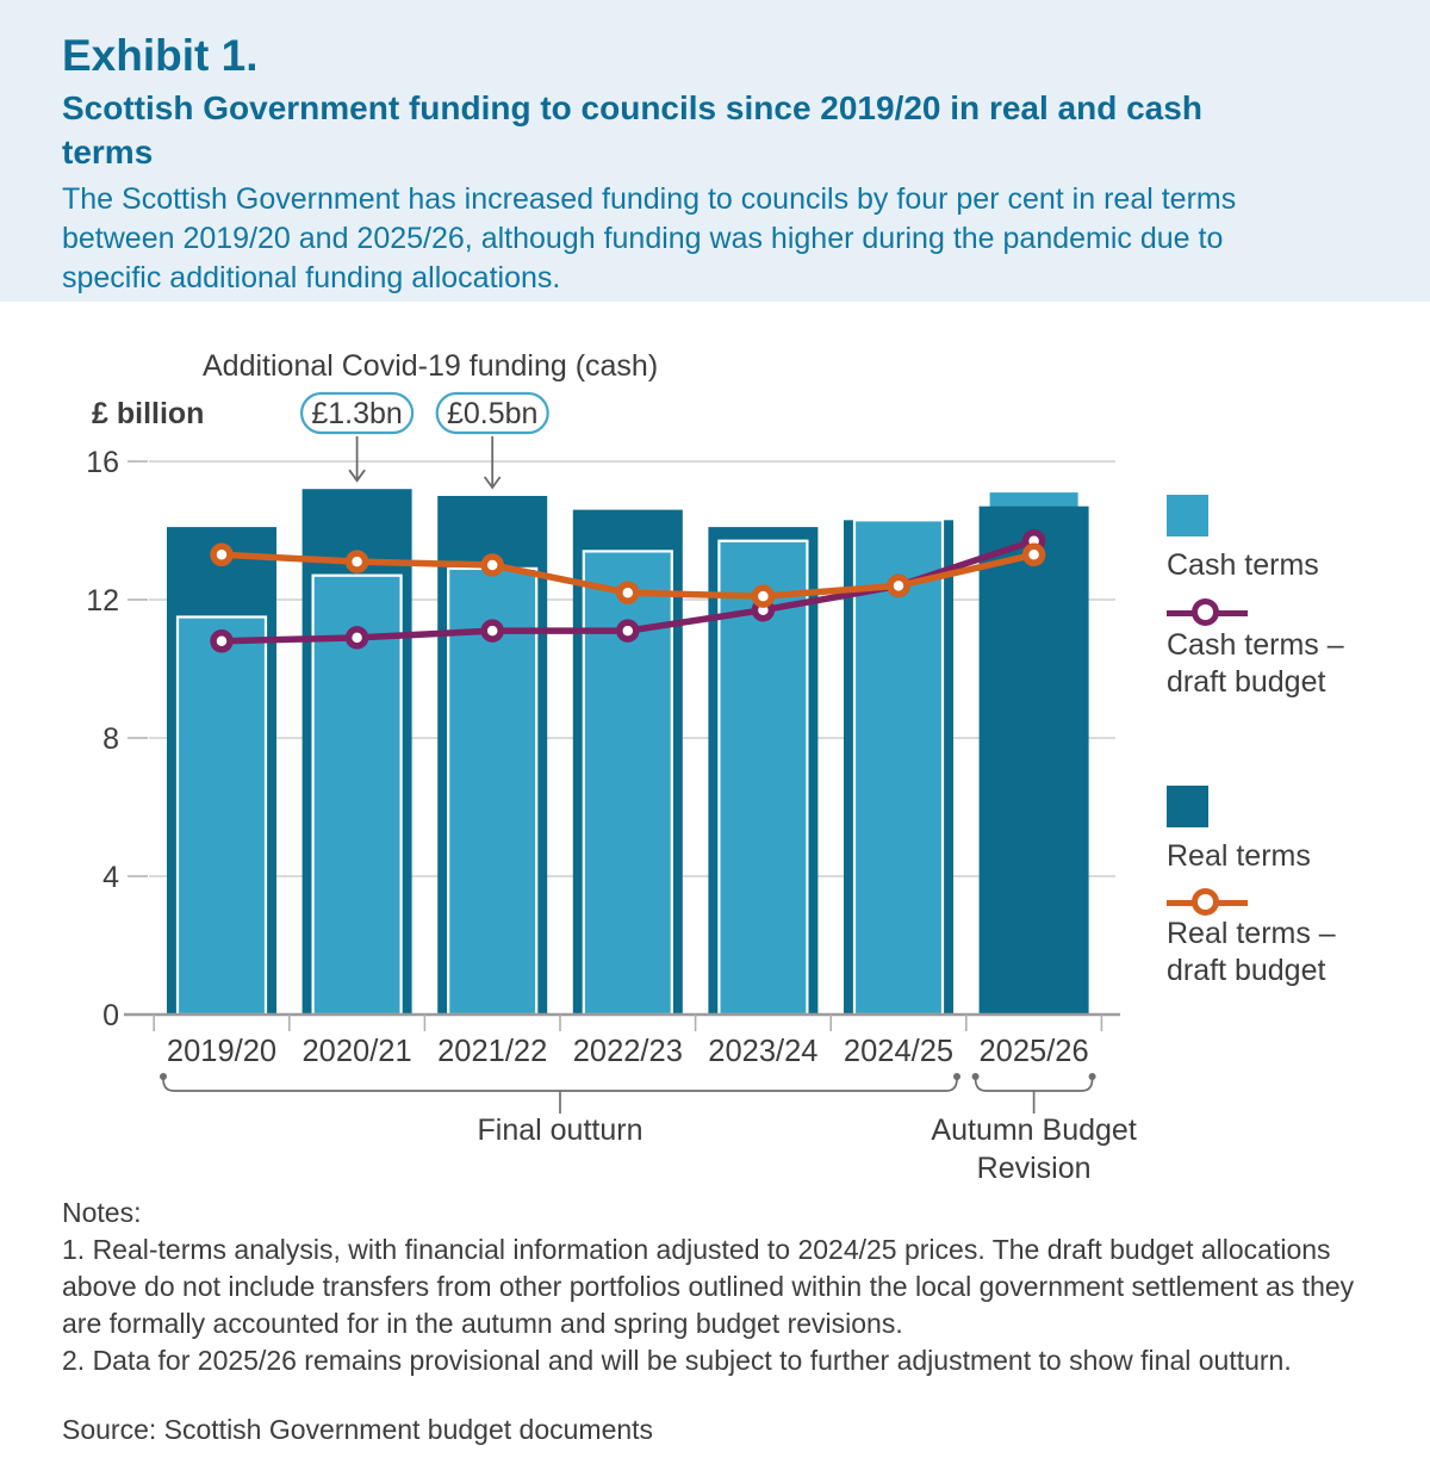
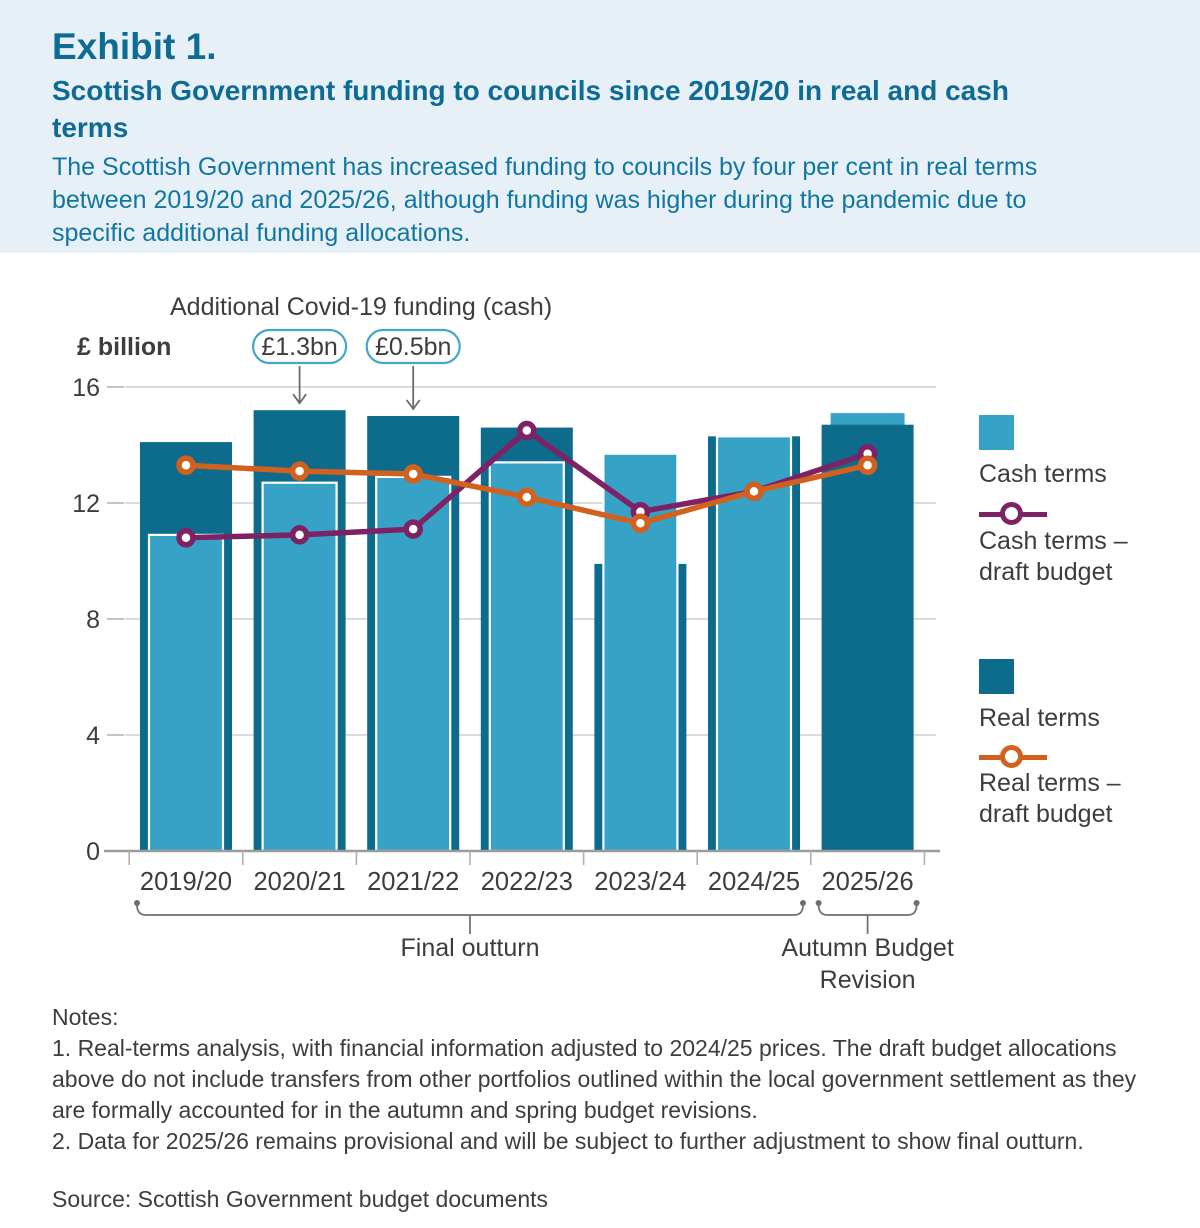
Cash terms/2019/20: 11.5 -> 10.9
Cash terms – draft budget/2022/23: 11.1 -> 14.5
Real terms/2023/24: 14.1 -> 9.9
Real terms – draft budget/2023/24: 12.1 -> 11.3
